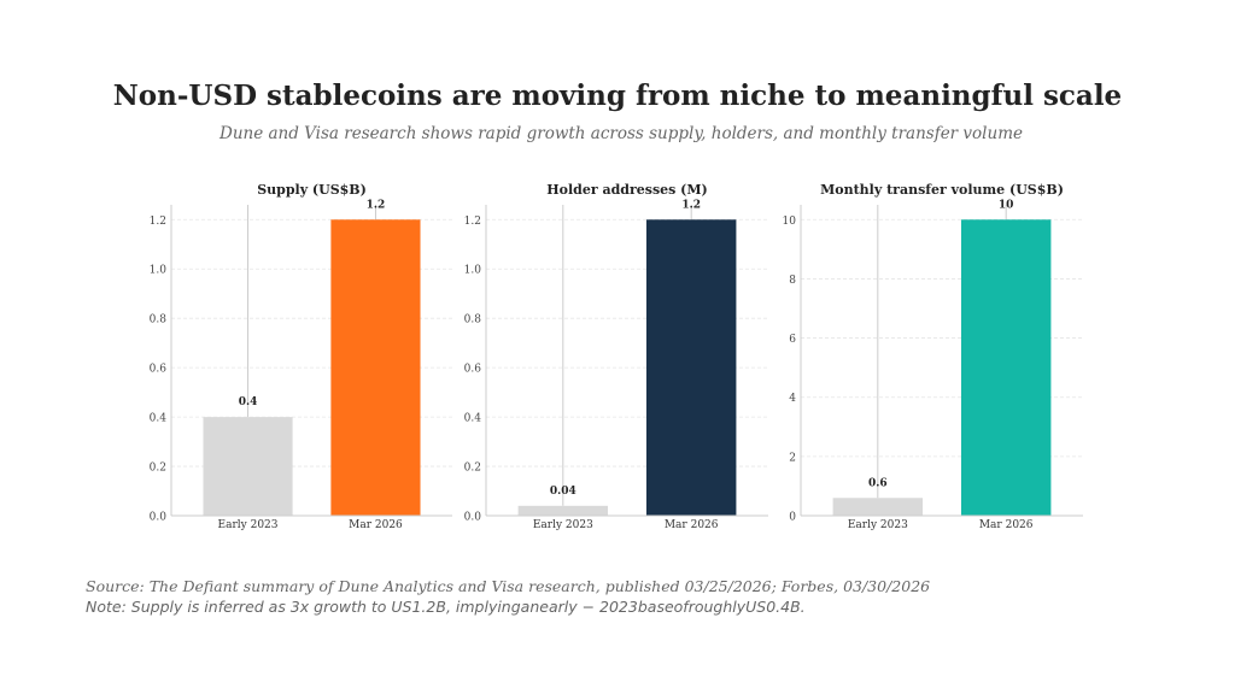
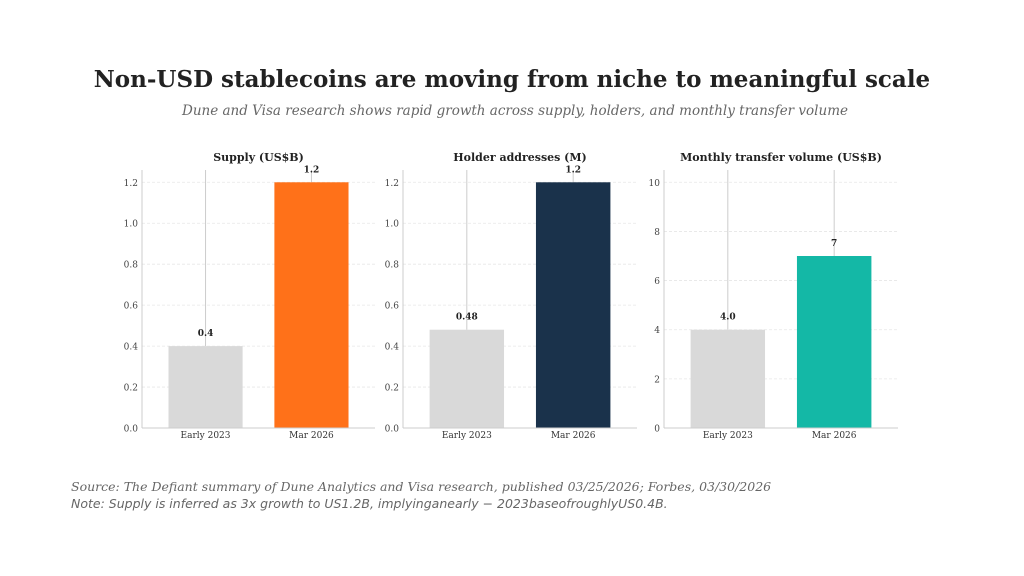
Holder addresses (M)/Early 2023: 0.04 -> 0.48
Monthly transfer volume (US$B)/Early 2023: 0.6 -> 4.0
Monthly transfer volume (US$B)/Mar 2026: 10 -> 7
